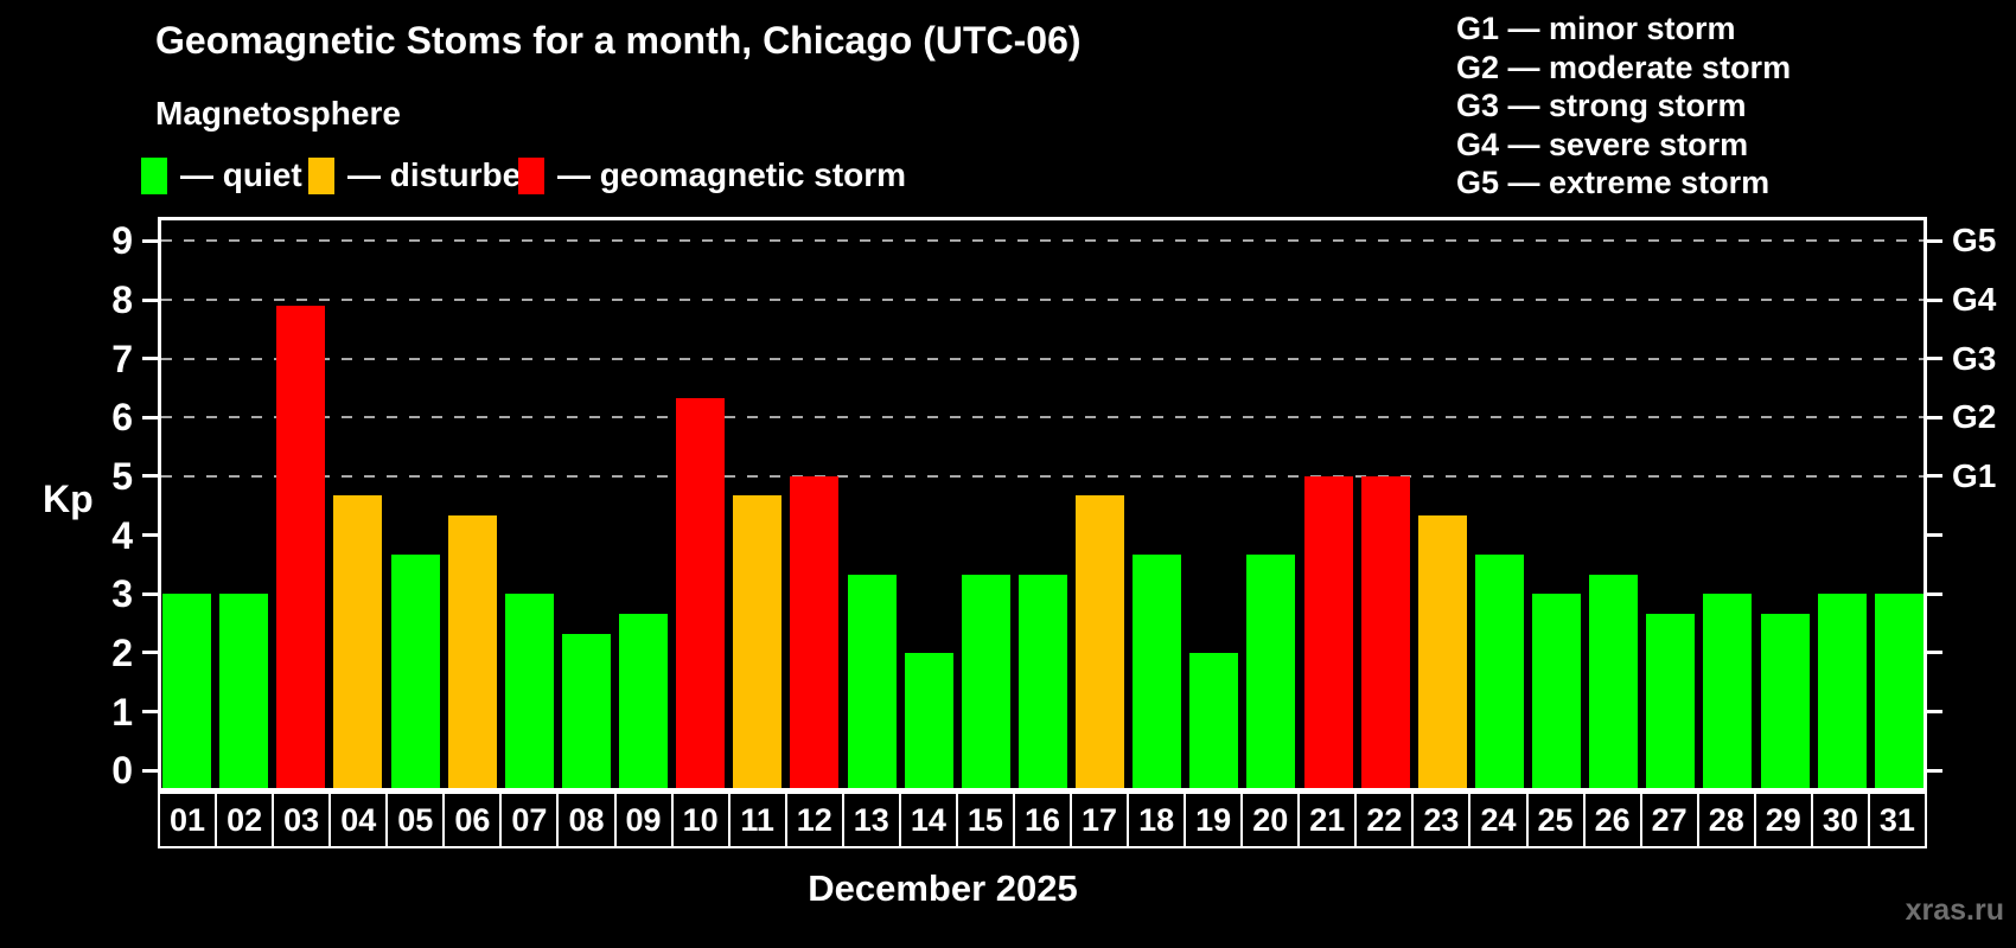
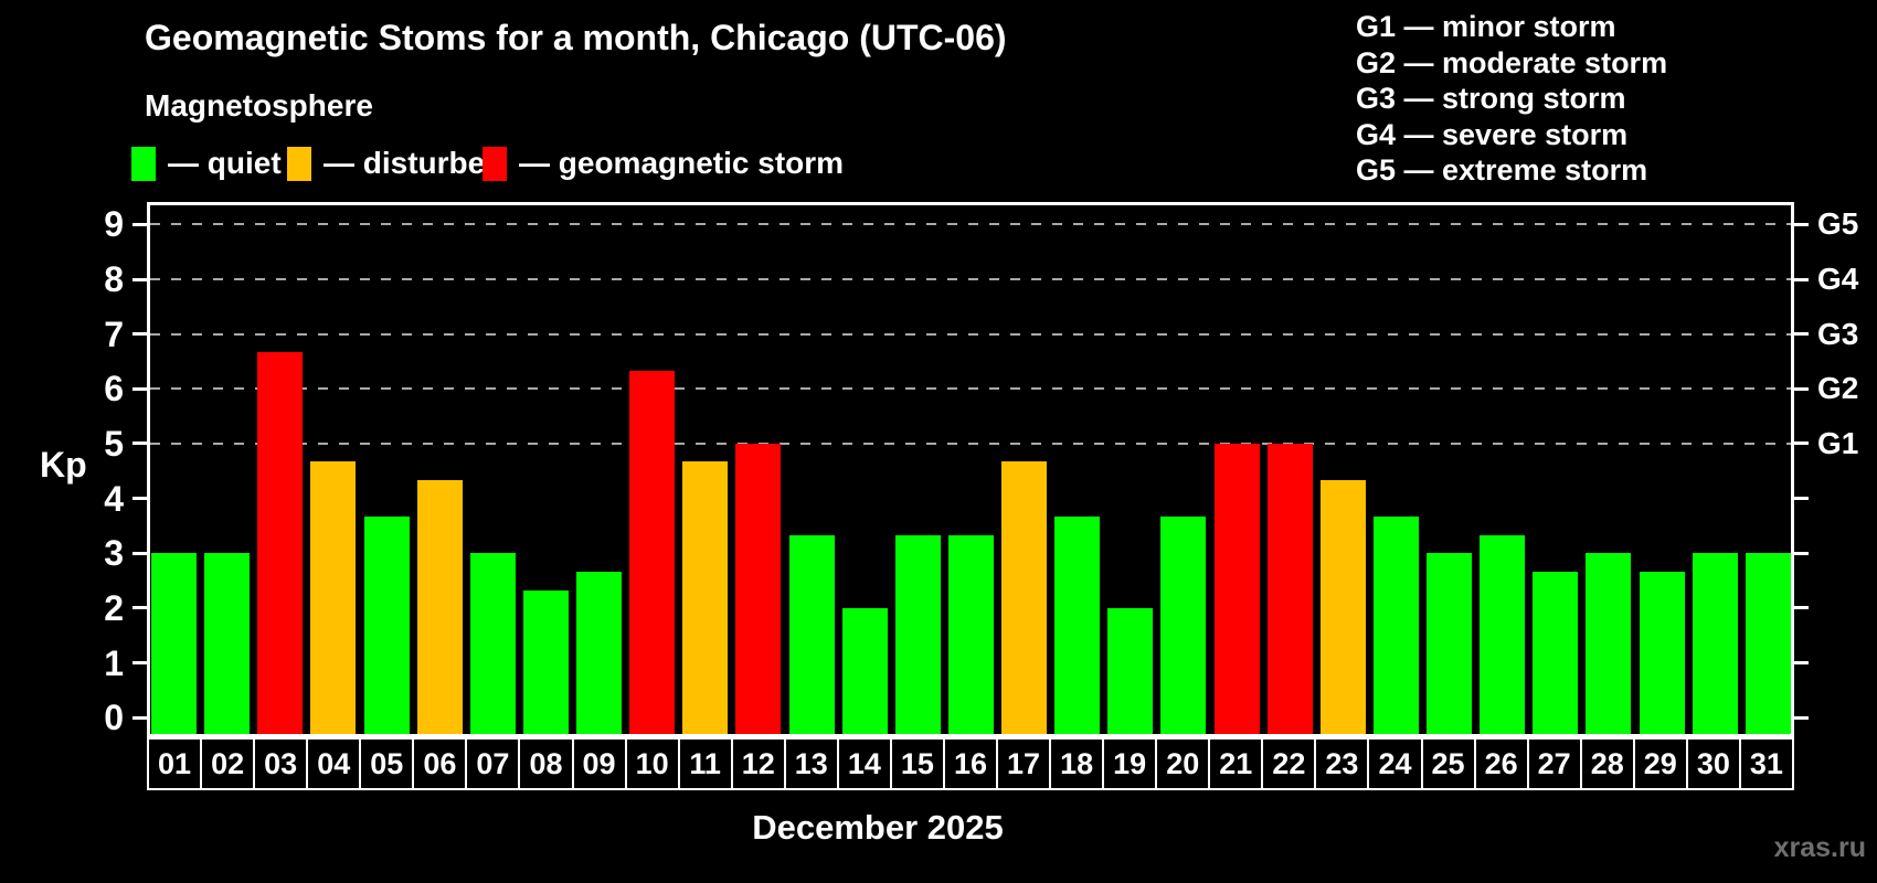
03: 7.9 -> 6.7
